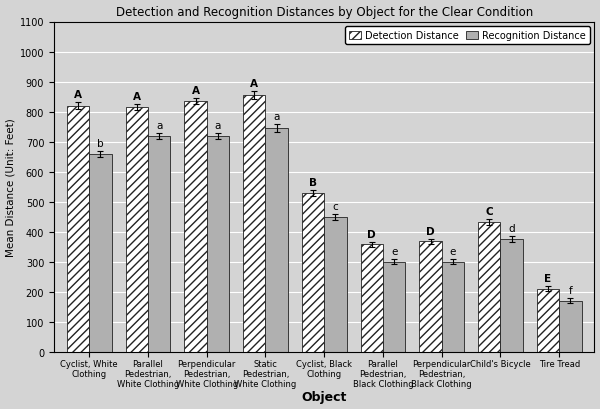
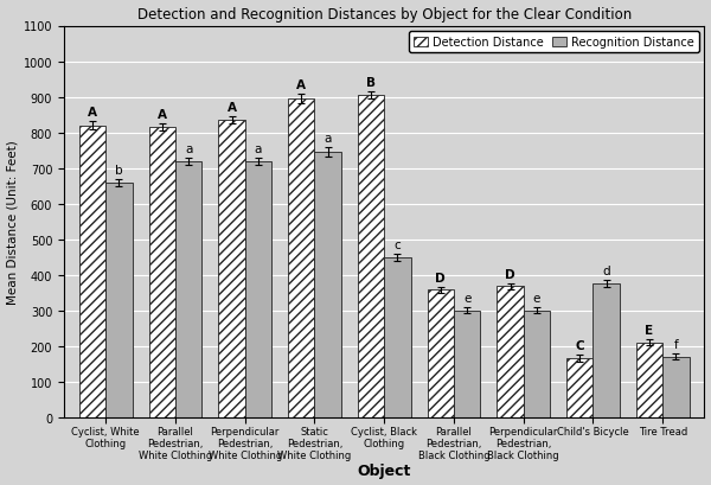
Detection Distance/Static Pedestrian, White Clothing: 855 -> 895
Detection Distance/Cyclist, Black Clothing: 530 -> 905
Detection Distance/Child's Bicycle: 432 -> 165
